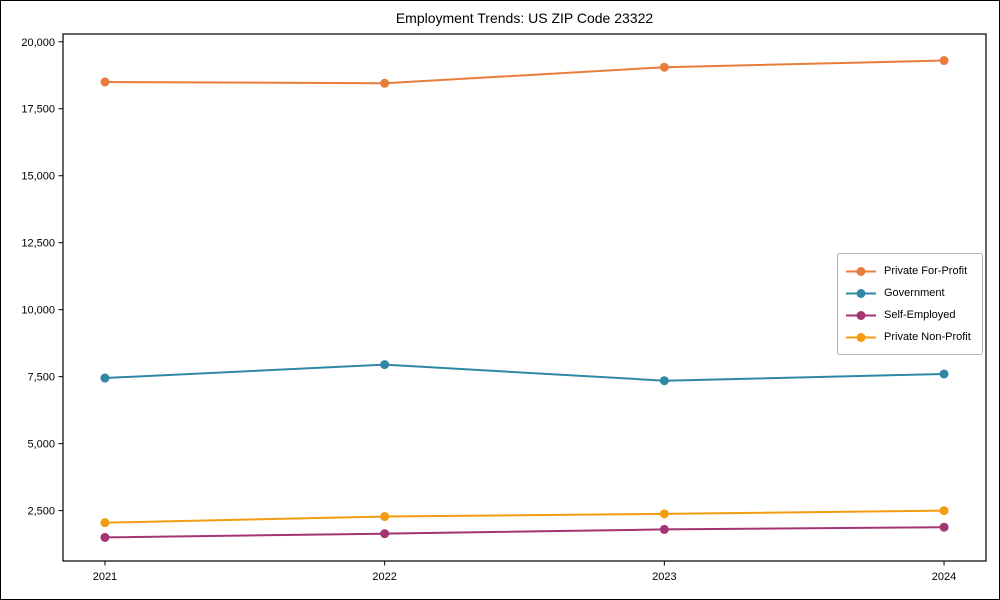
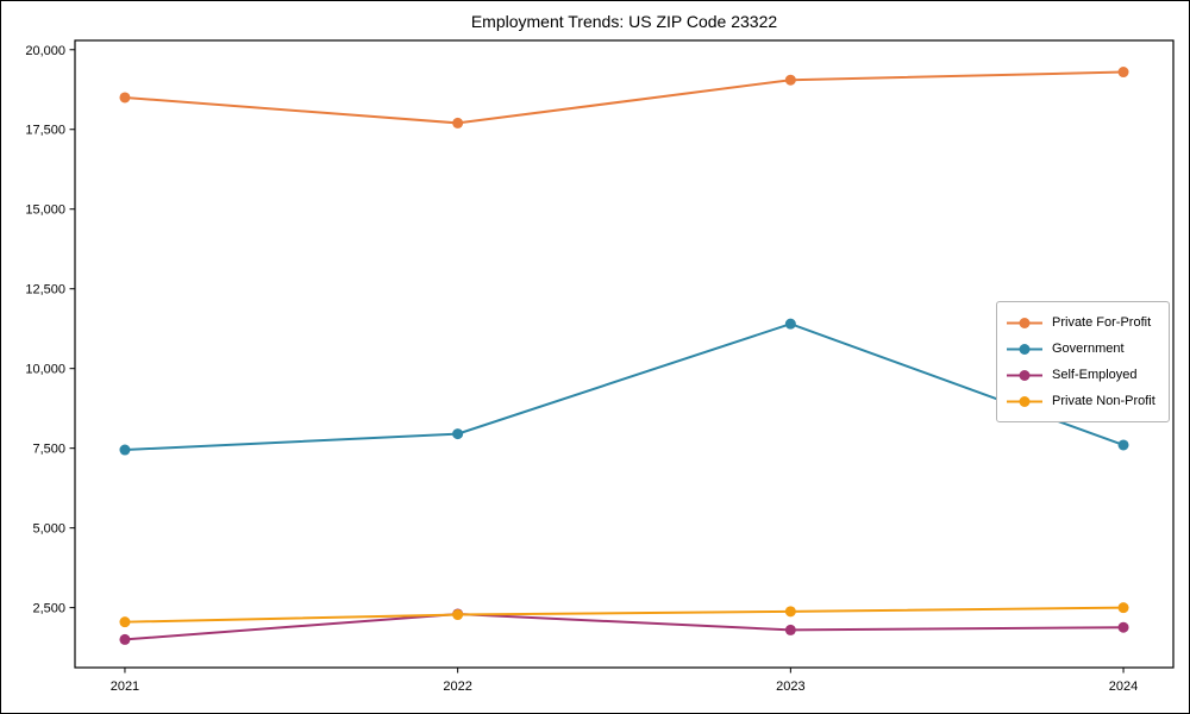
Private For-Profit/2022: 18400 -> 17700
Self-Employed/2022: 1600 -> 2300
Government/2023: 7400 -> 11400
